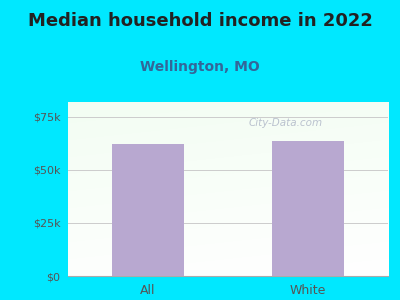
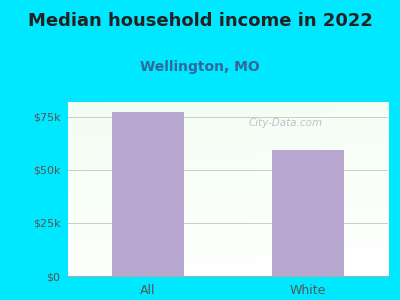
All: $62.0k -> $77.5k
White: $63.5k -> $59.5k
